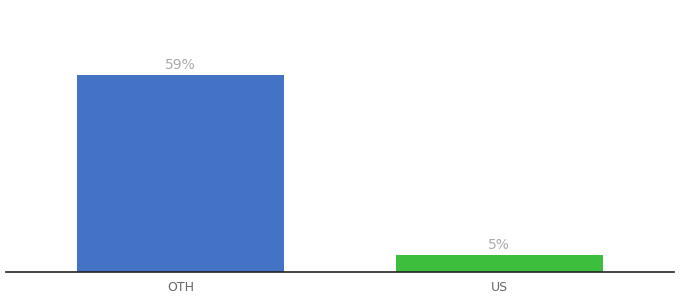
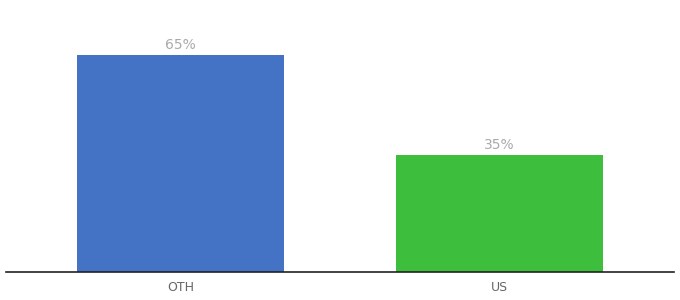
OTH: 59% -> 65%
US: 5% -> 35%
